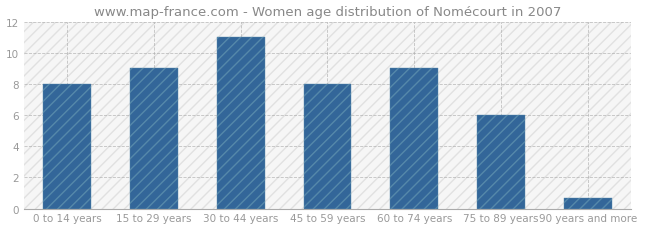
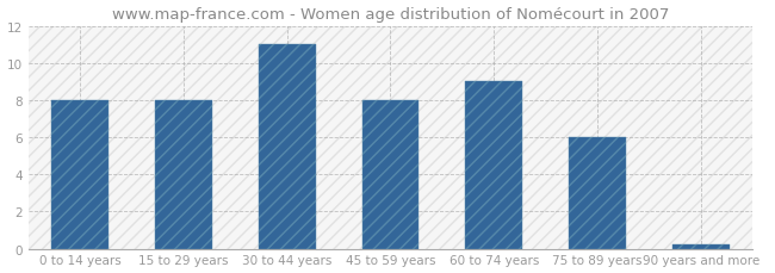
15 to 29 years: 9.0 -> 8.0
90 years and more: 0.7 -> 0.2
